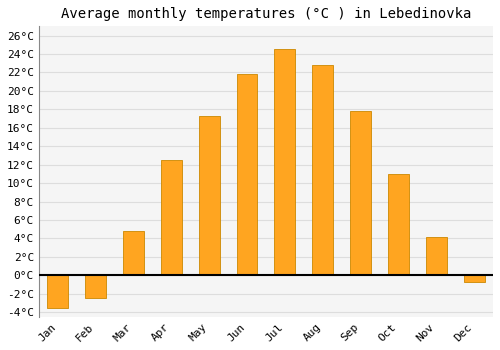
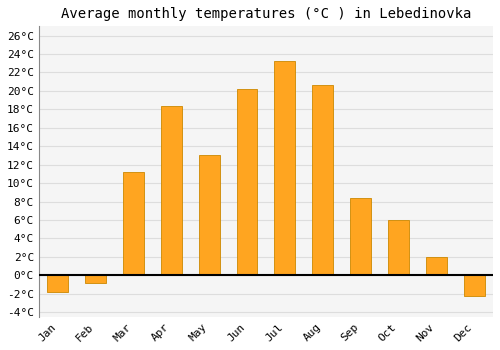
Jan: -3.5°C -> -1.8°C
Feb: -2.5°C -> -0.8°C
Mar: 4.8°C -> 11.2°C
Apr: 12.5°C -> 18.4°C
May: 17.3°C -> 13.0°C
Jun: 21.8°C -> 20.2°C
Jul: 24.5°C -> 23.2°C
Aug: 22.8°C -> 20.6°C
Sep: 17.8°C -> 8.4°C
Oct: 11.0°C -> 6.0°C
Nov: 4.2°C -> 2.0°C
Dec: -0.7°C -> -2.2°C
